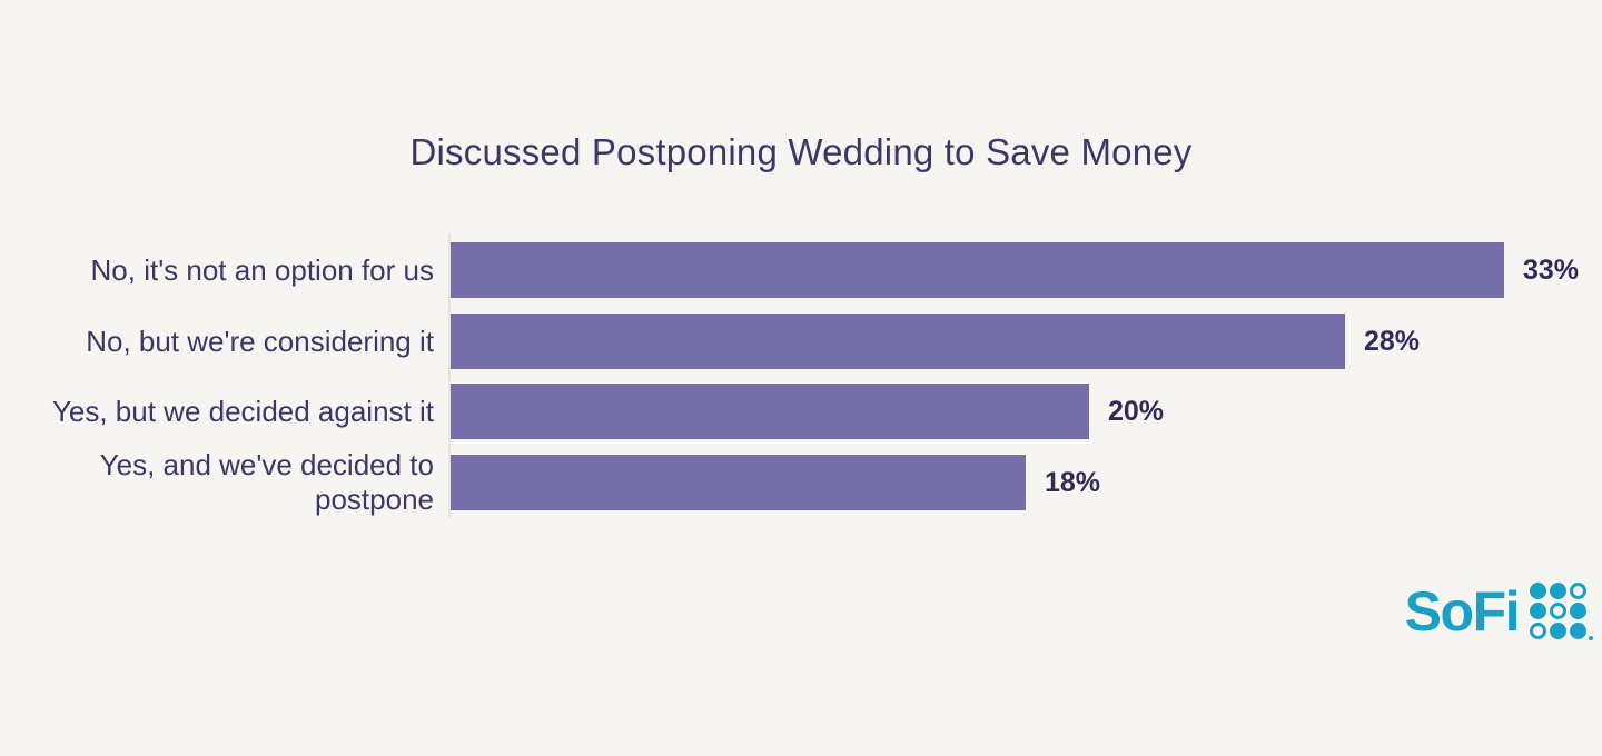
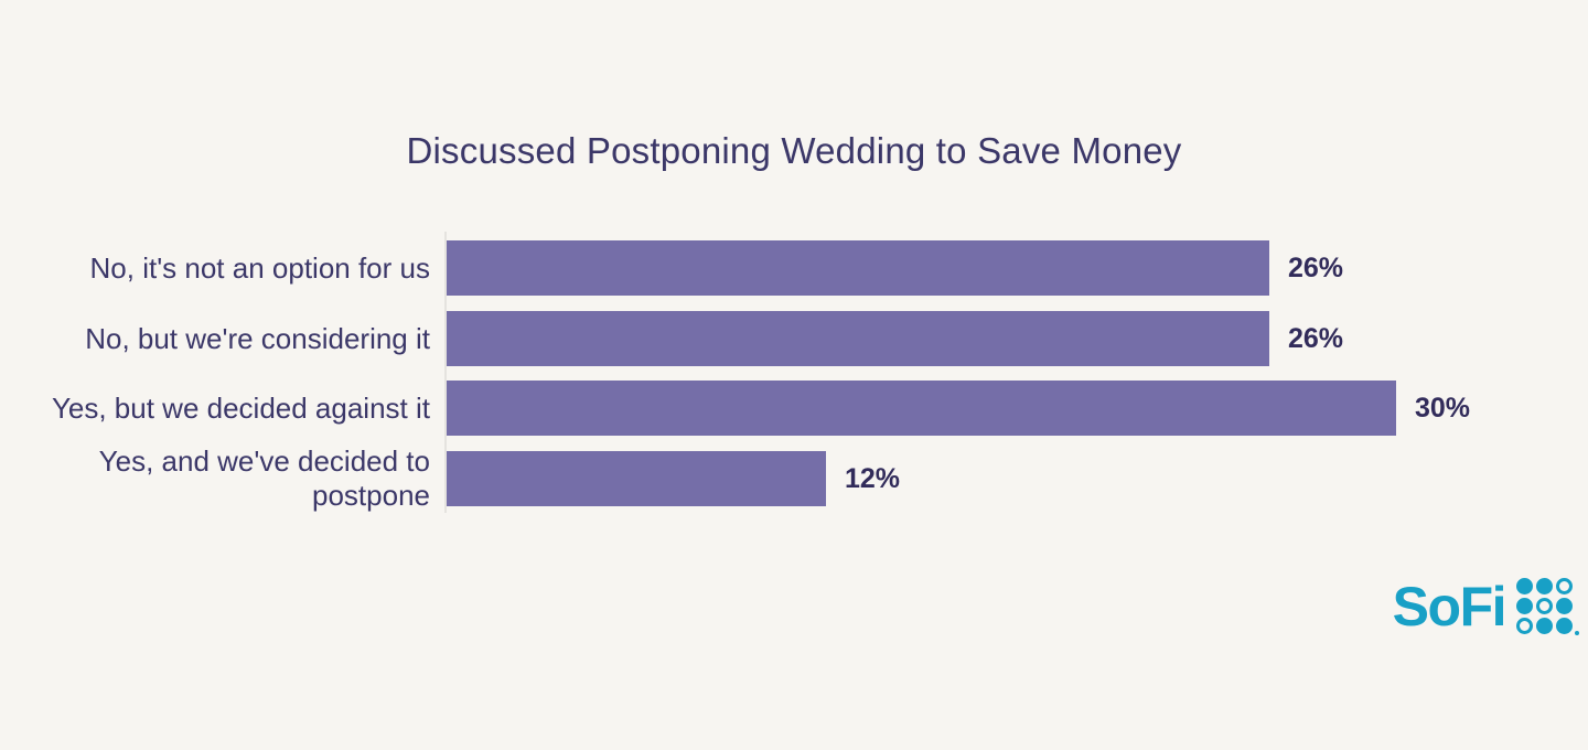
No, it's not an option for us: 33% -> 26%
No, but we're considering it: 28% -> 26%
Yes, but we decided against it: 20% -> 30%
Yes, and we've decided to postpone: 18% -> 12%
